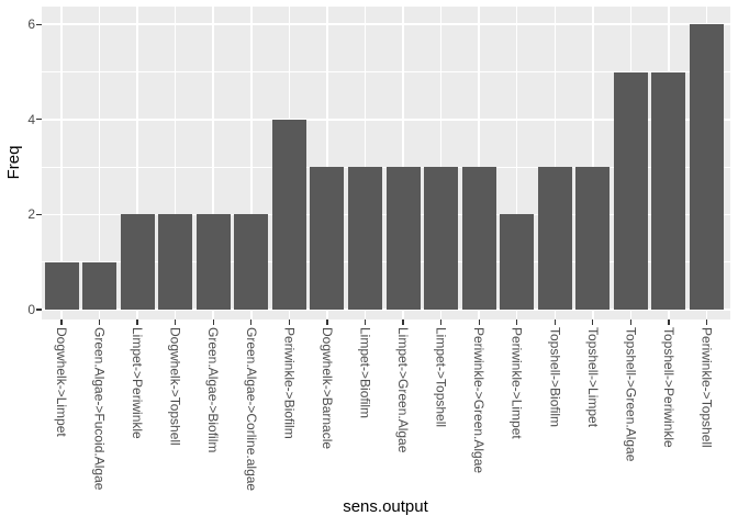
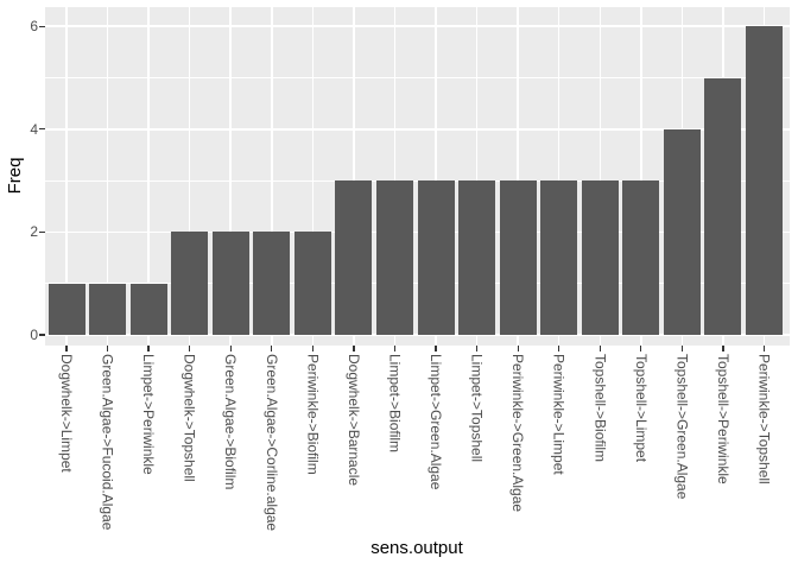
Limpet->Periwinkle: 2 -> 1
Periwinkle->Biofilm: 4 -> 2
Periwinkle->Limpet: 2 -> 3
Topshell->Green.Algae: 5 -> 4
